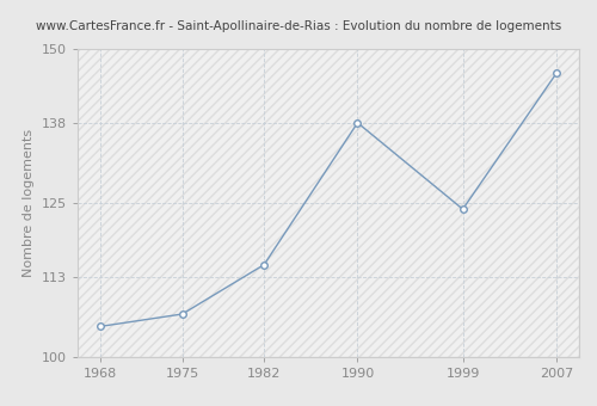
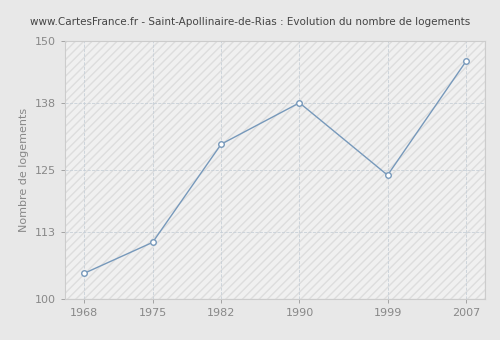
1975: 107 -> 111
1982: 115 -> 130
